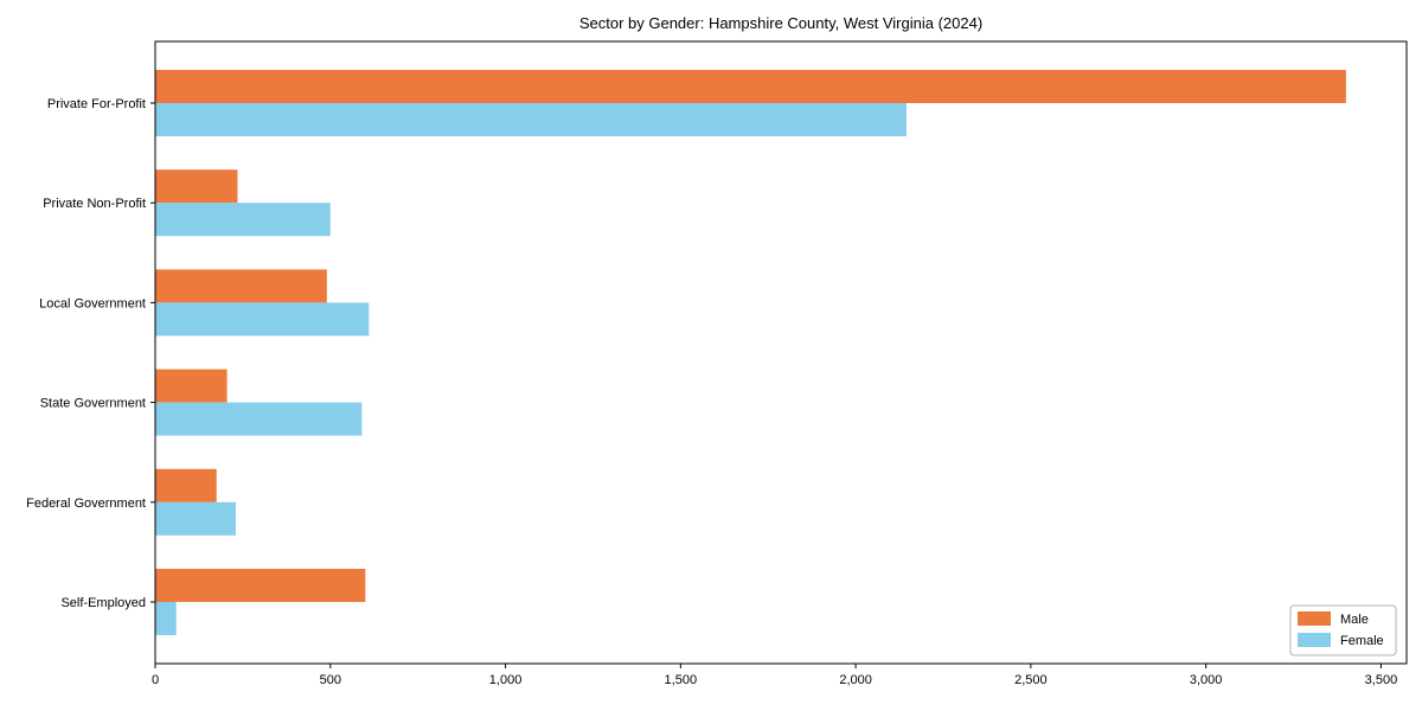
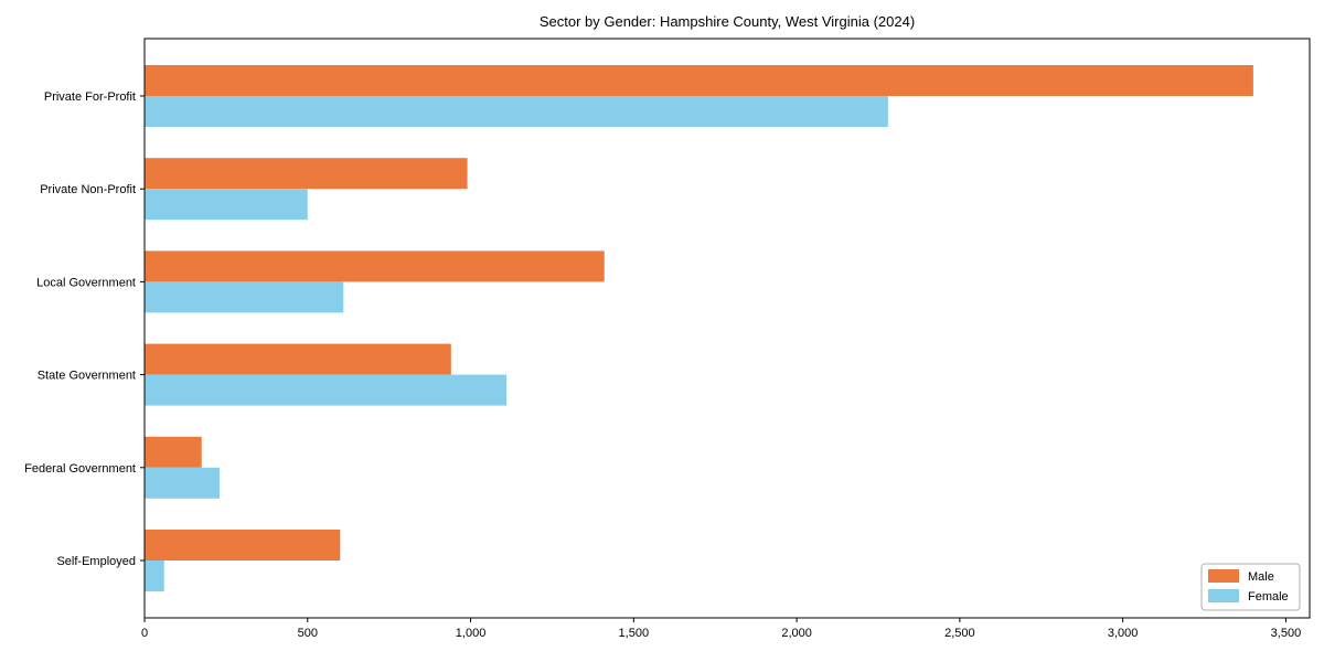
Female/Private For-Profit: 2140 -> 2280
Male/Private Non-Profit: 240 -> 990
Male/Local Government: 490 -> 1410
Male/State Government: 200 -> 940
Female/State Government: 590 -> 1110
